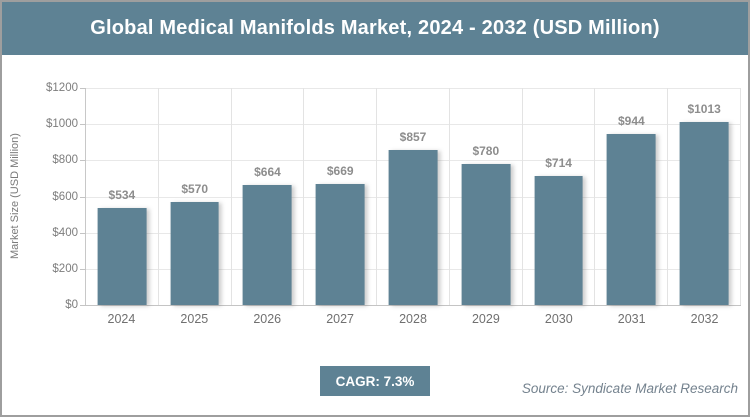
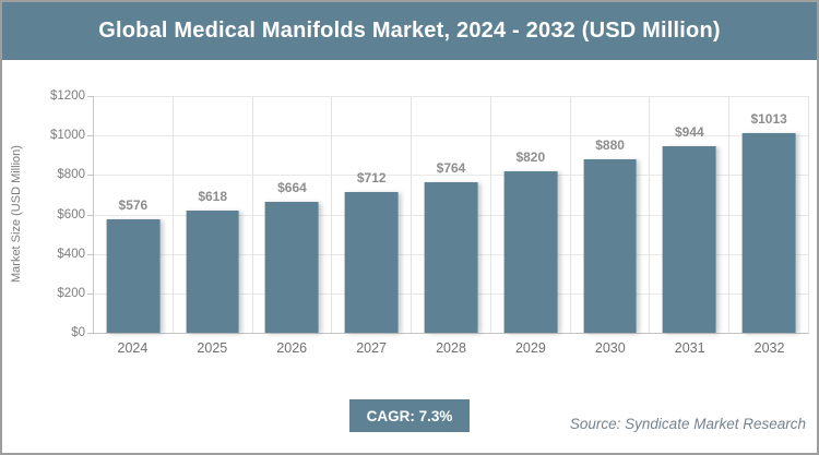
2024: $534 -> $576
2025: $570 -> $618
2027: $669 -> $712
2028: $857 -> $764
2029: $780 -> $820
2030: $714 -> $880
